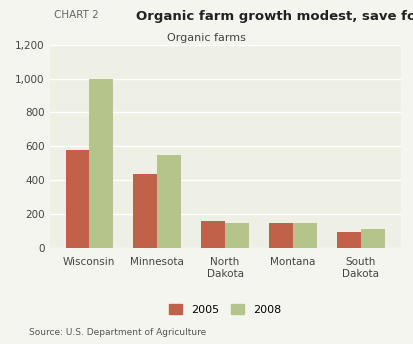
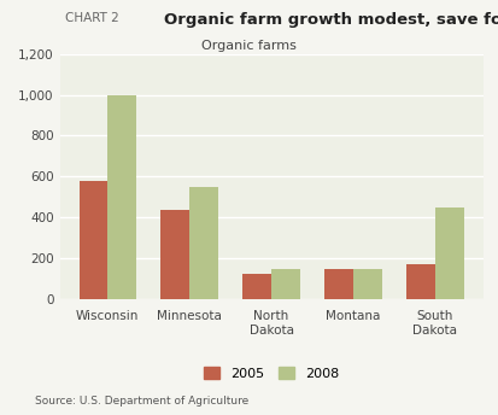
2005/North Dakota: 160 -> 120
2005/South Dakota: 100 -> 170
2008/South Dakota: 110 -> 450
